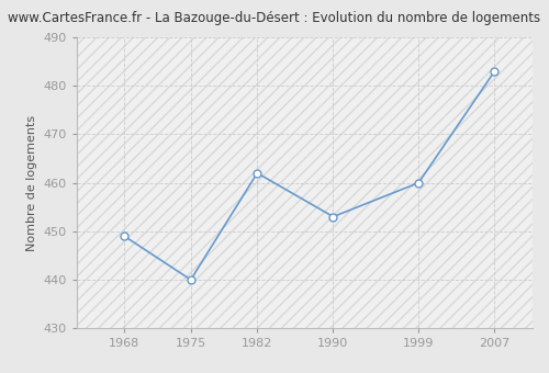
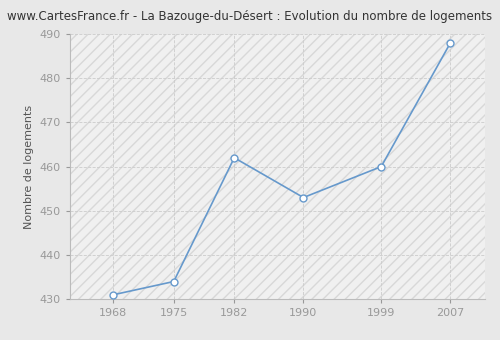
1968: 449 -> 431
1975: 440 -> 434
2007: 483 -> 488
